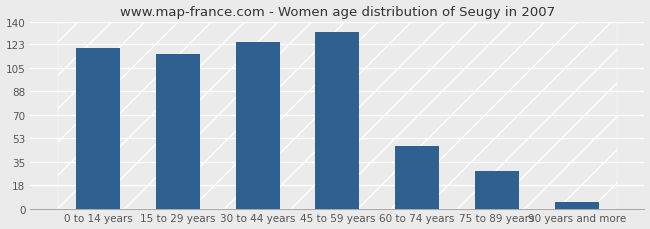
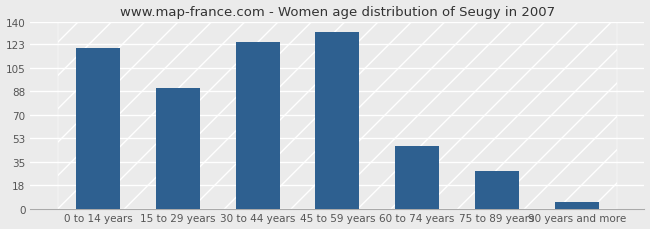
15 to 29 years: 116 -> 90
